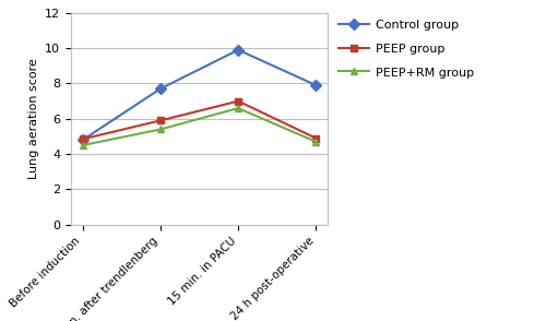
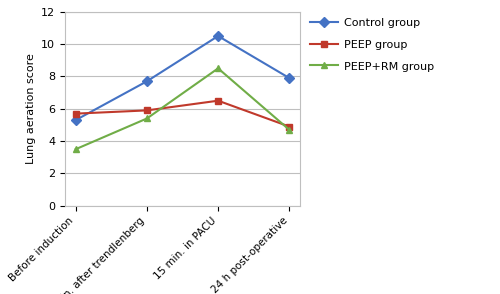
Control group/Before induction: 4.8 -> 5.3
PEEP group/Before induction: 4.8 -> 5.7
PEEP+RM group/Before induction: 4.5 -> 3.5
Control group/15 min. in PACU: 9.9 -> 10.5
PEEP group/15 min. in PACU: 7.0 -> 6.5
PEEP+RM group/15 min. in PACU: 6.6 -> 8.5
